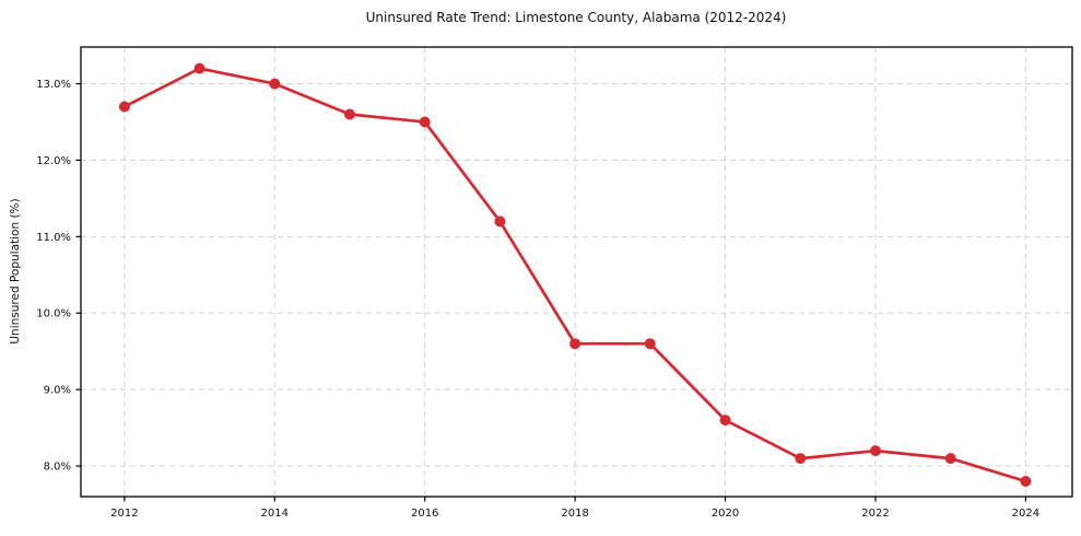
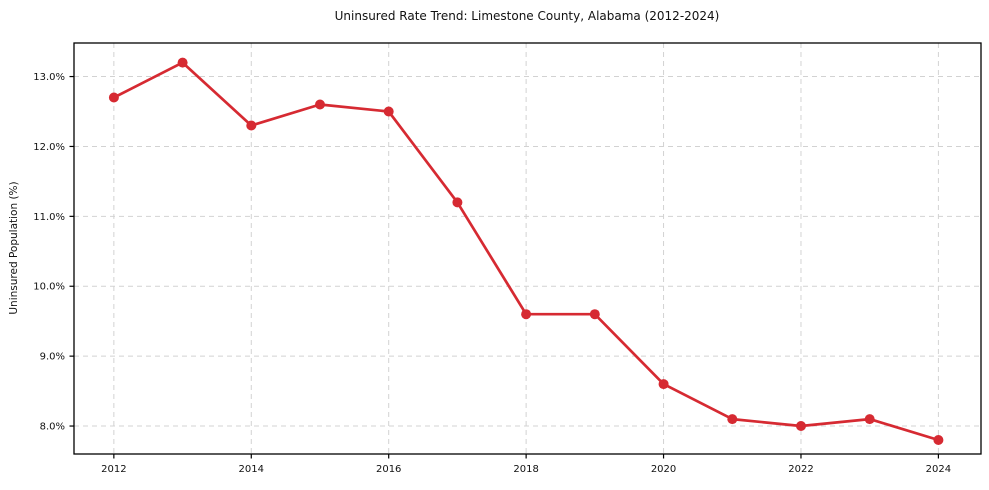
2014: 13.0% -> 12.3%
2022: 8.2% -> 8.0%
